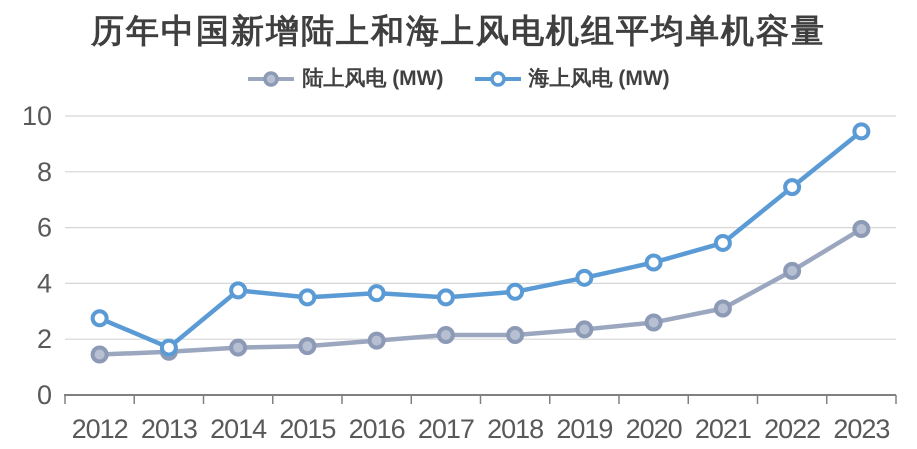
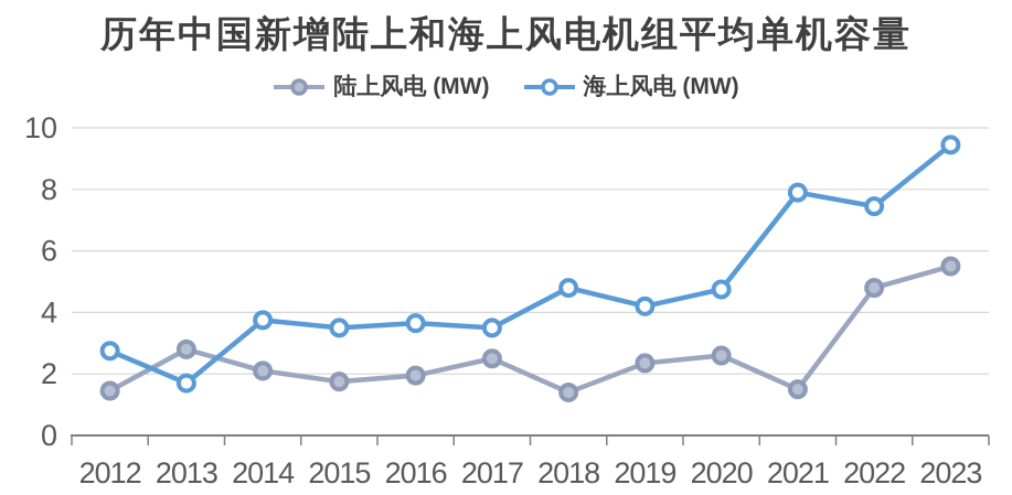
陆上风电 (MW)/2013: 1.6 -> 2.8
陆上风电 (MW)/2014: 1.7 -> 2.1
陆上风电 (MW)/2017: 2.1 -> 2.5
陆上风电 (MW)/2018: 2.1 -> 1.4
海上风电 (MW)/2018: 3.7 -> 4.8
陆上风电 (MW)/2021: 3.1 -> 1.5
海上风电 (MW)/2021: 5.5 -> 7.9
陆上风电 (MW)/2022: 4.5 -> 4.8
陆上风电 (MW)/2023: 6.0 -> 5.5
